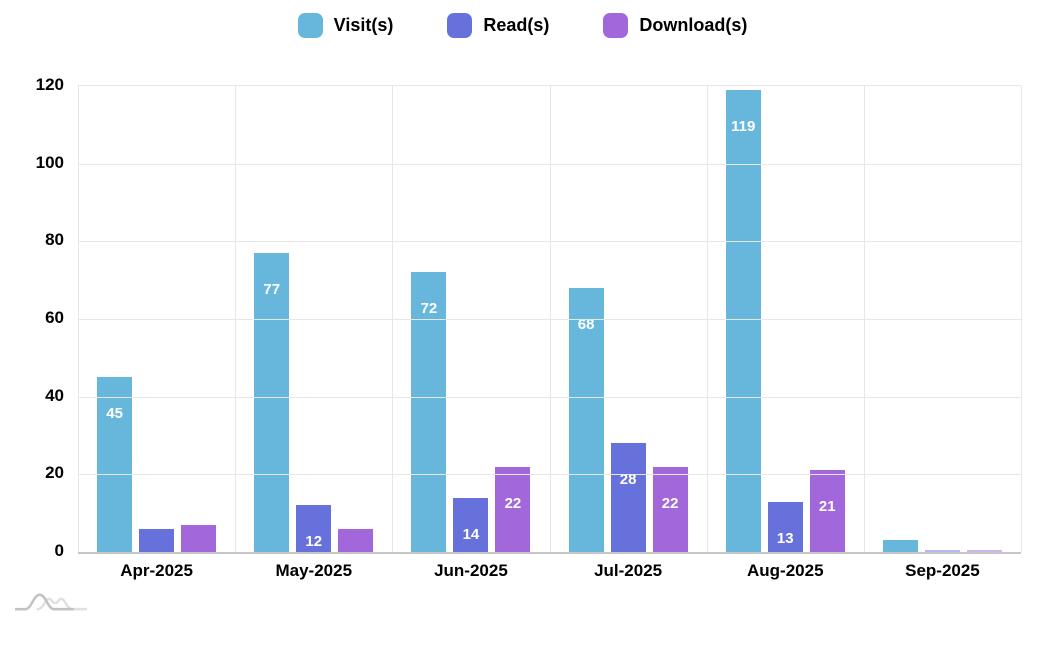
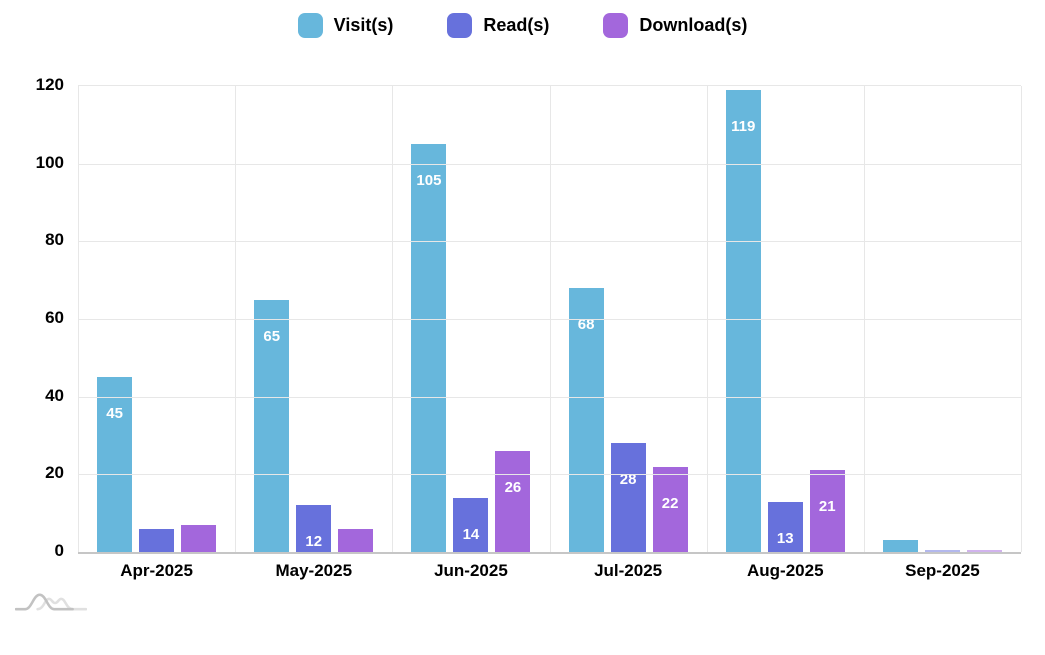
Visit(s)/May-2025: 77 -> 65
Visit(s)/Jun-2025: 72 -> 105
Download(s)/Jun-2025: 22 -> 26
